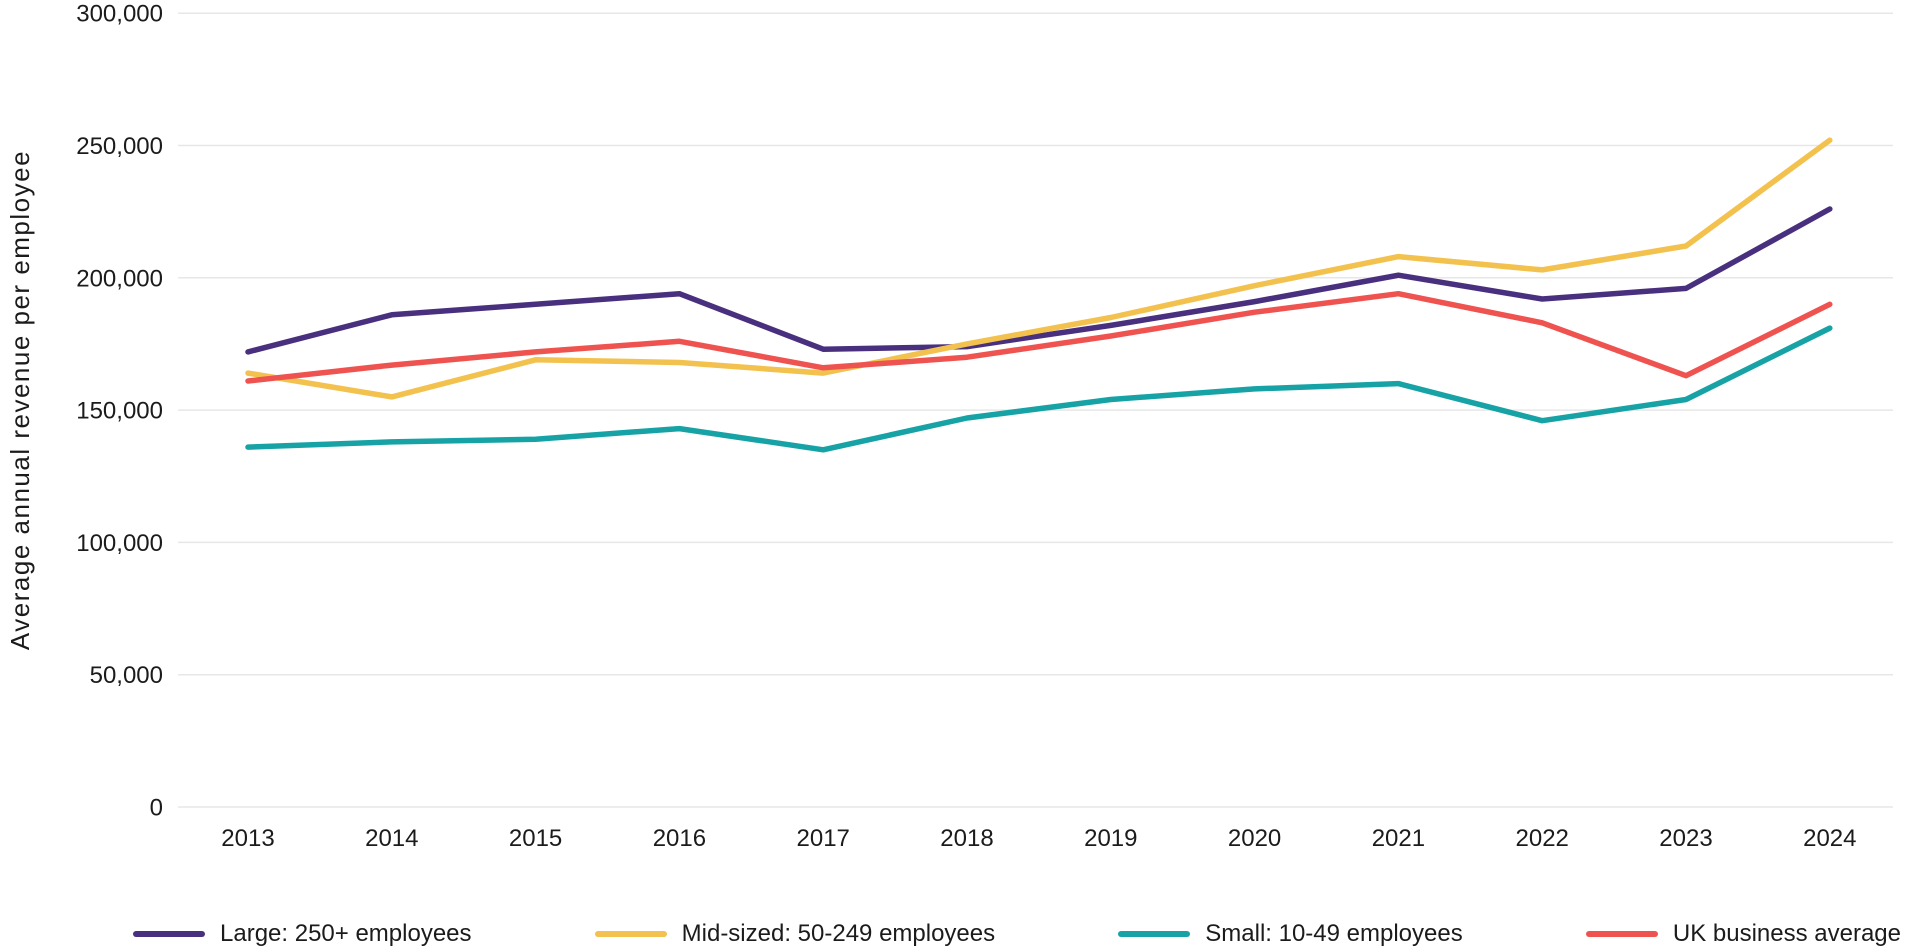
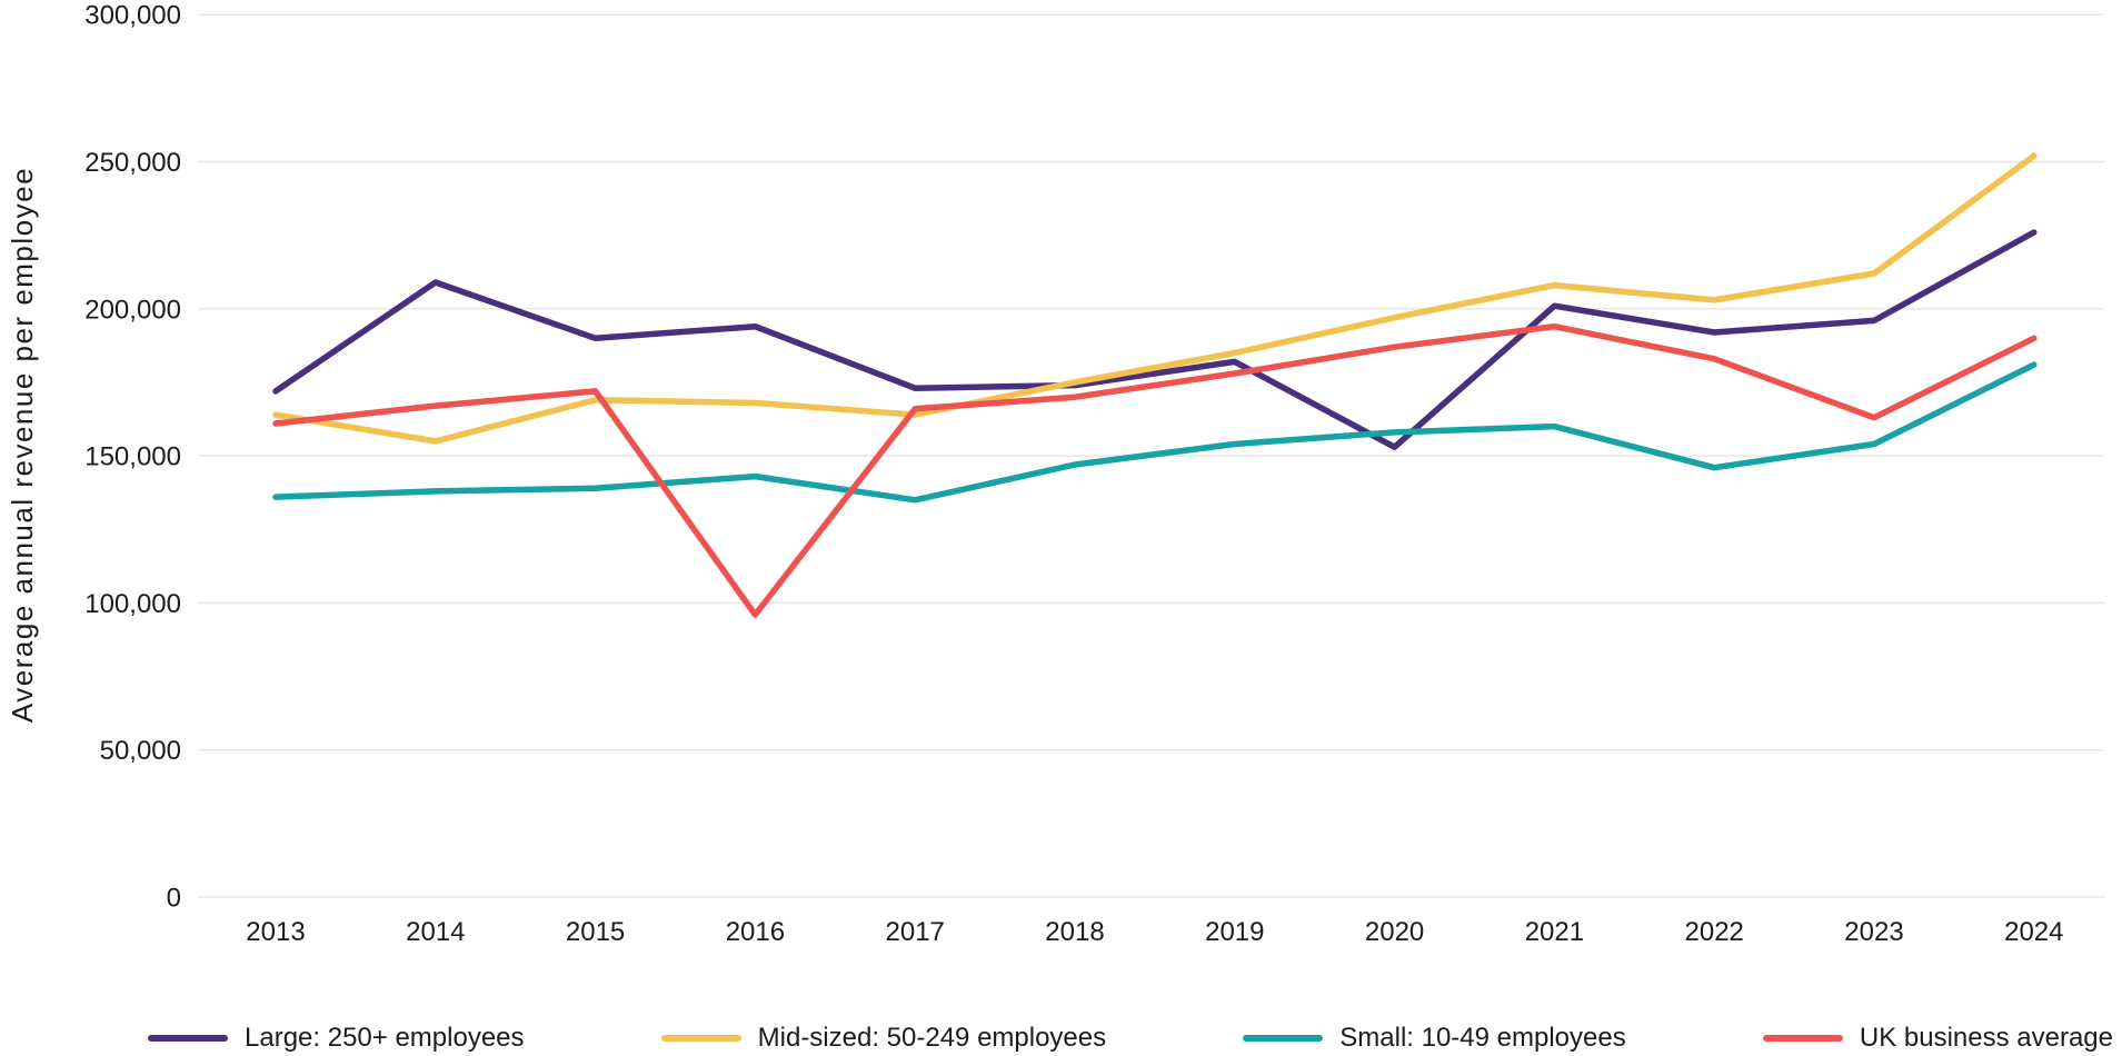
Large: 250+ employees/2014: 186000 -> 209000
UK business average/2016: 176000 -> 96000
Large: 250+ employees/2020: 191000 -> 153000
